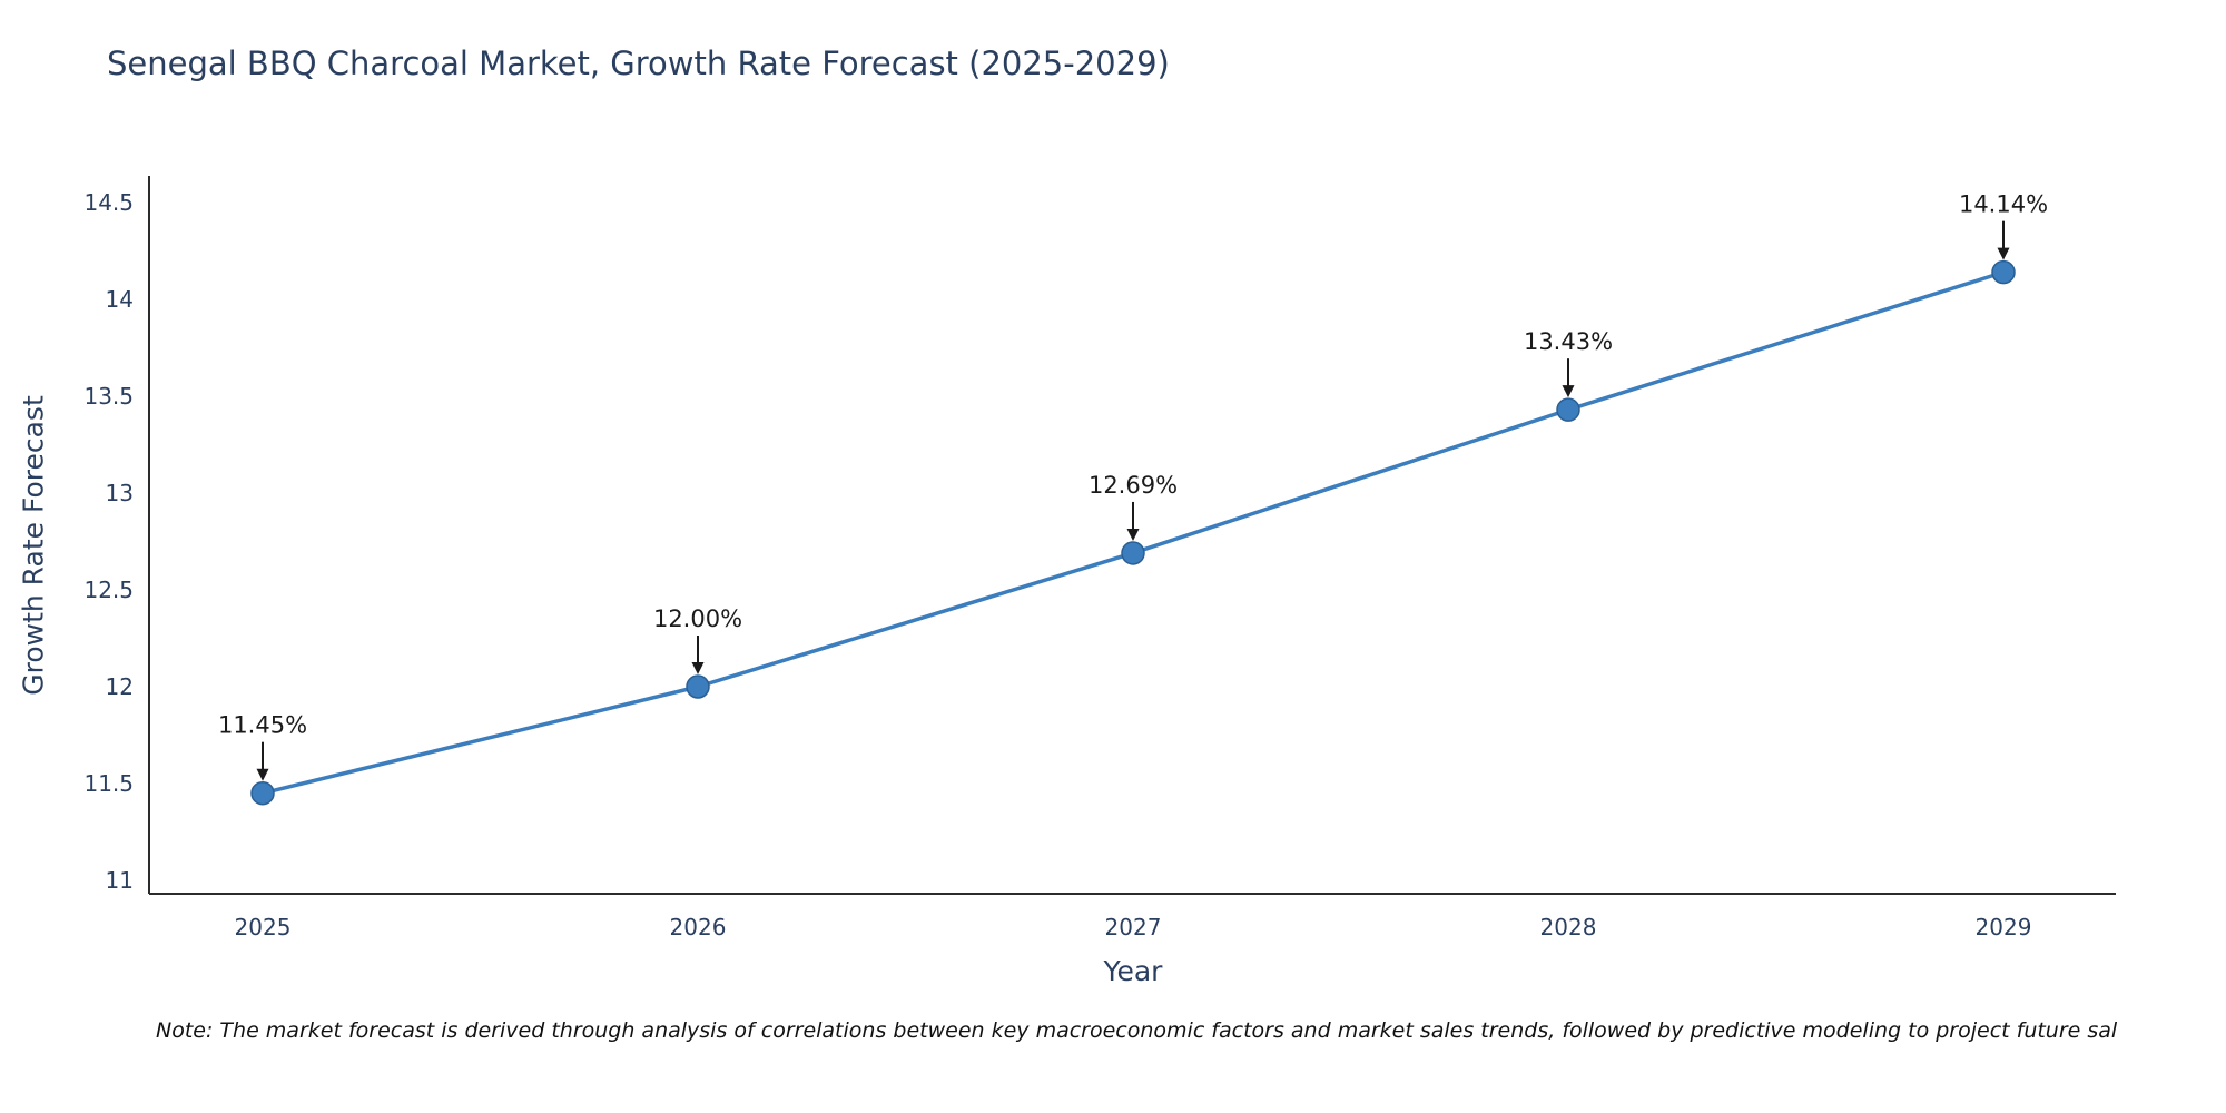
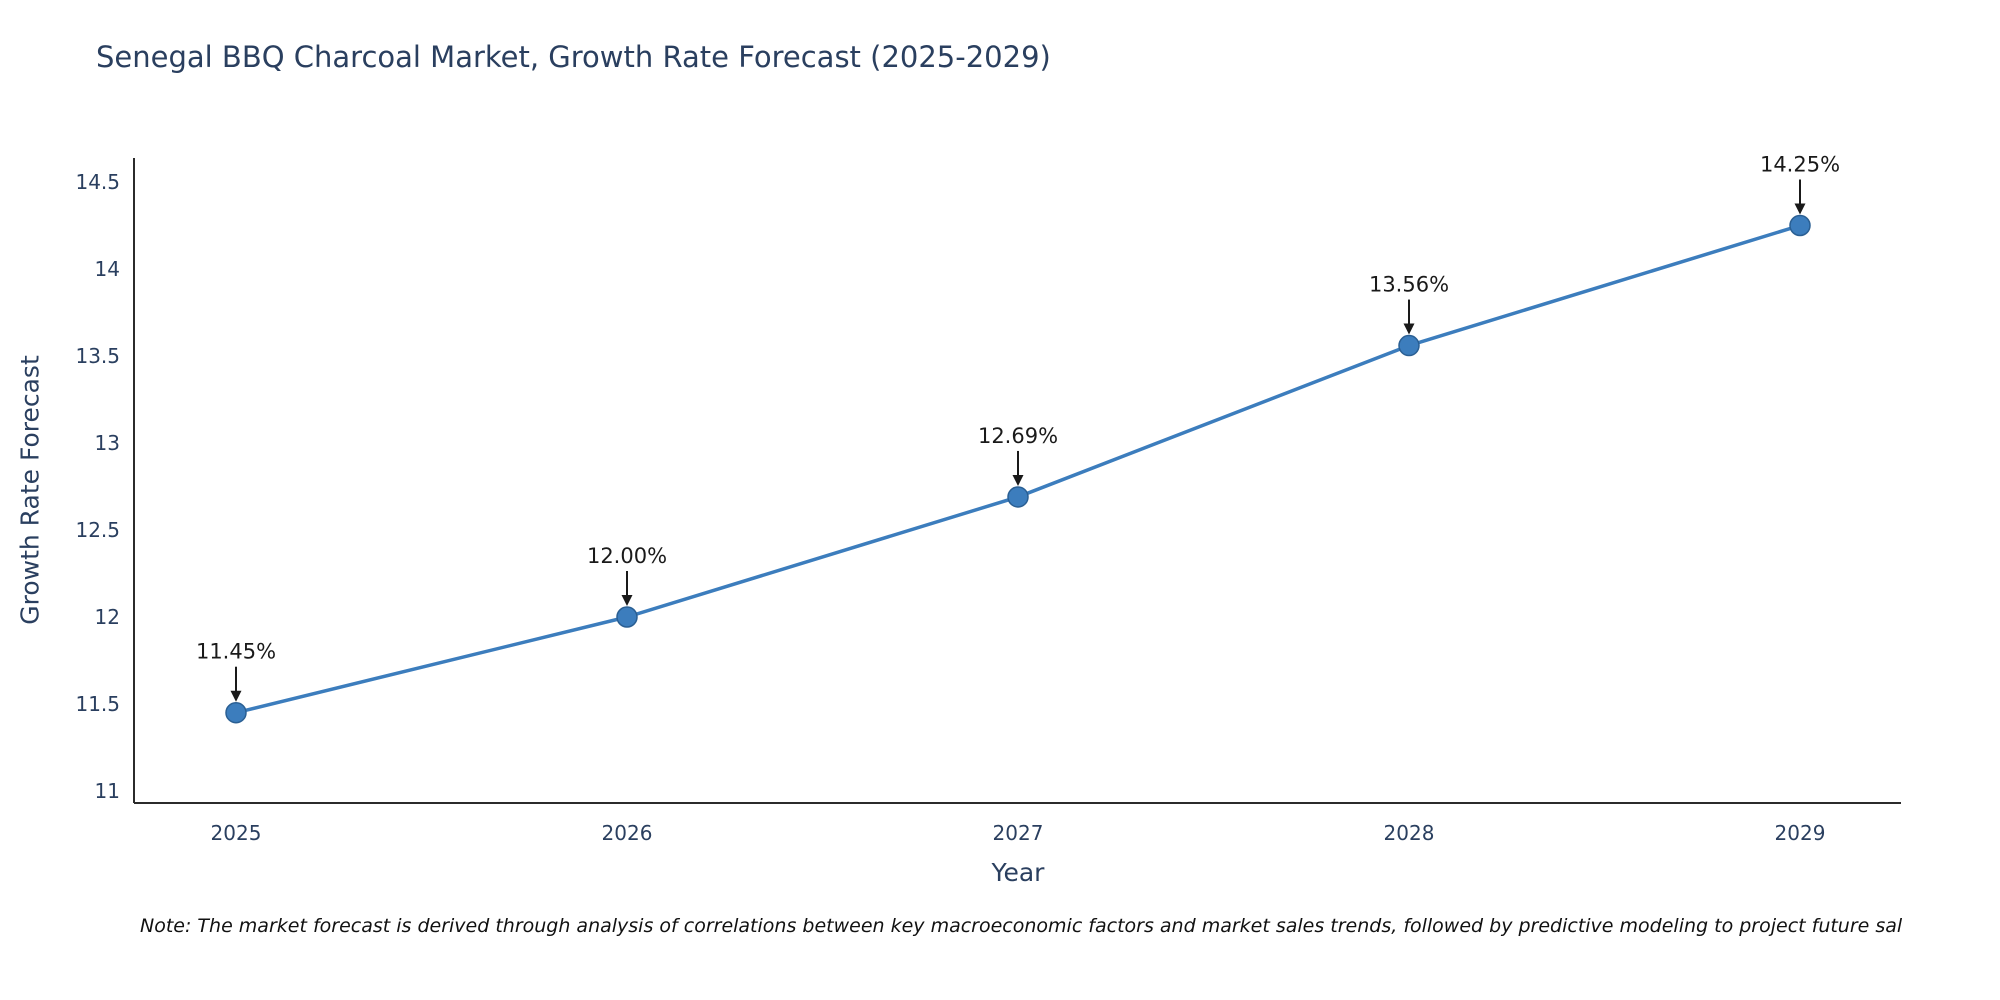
2028: 13.43% -> 13.56%
2029: 14.14% -> 14.25%
